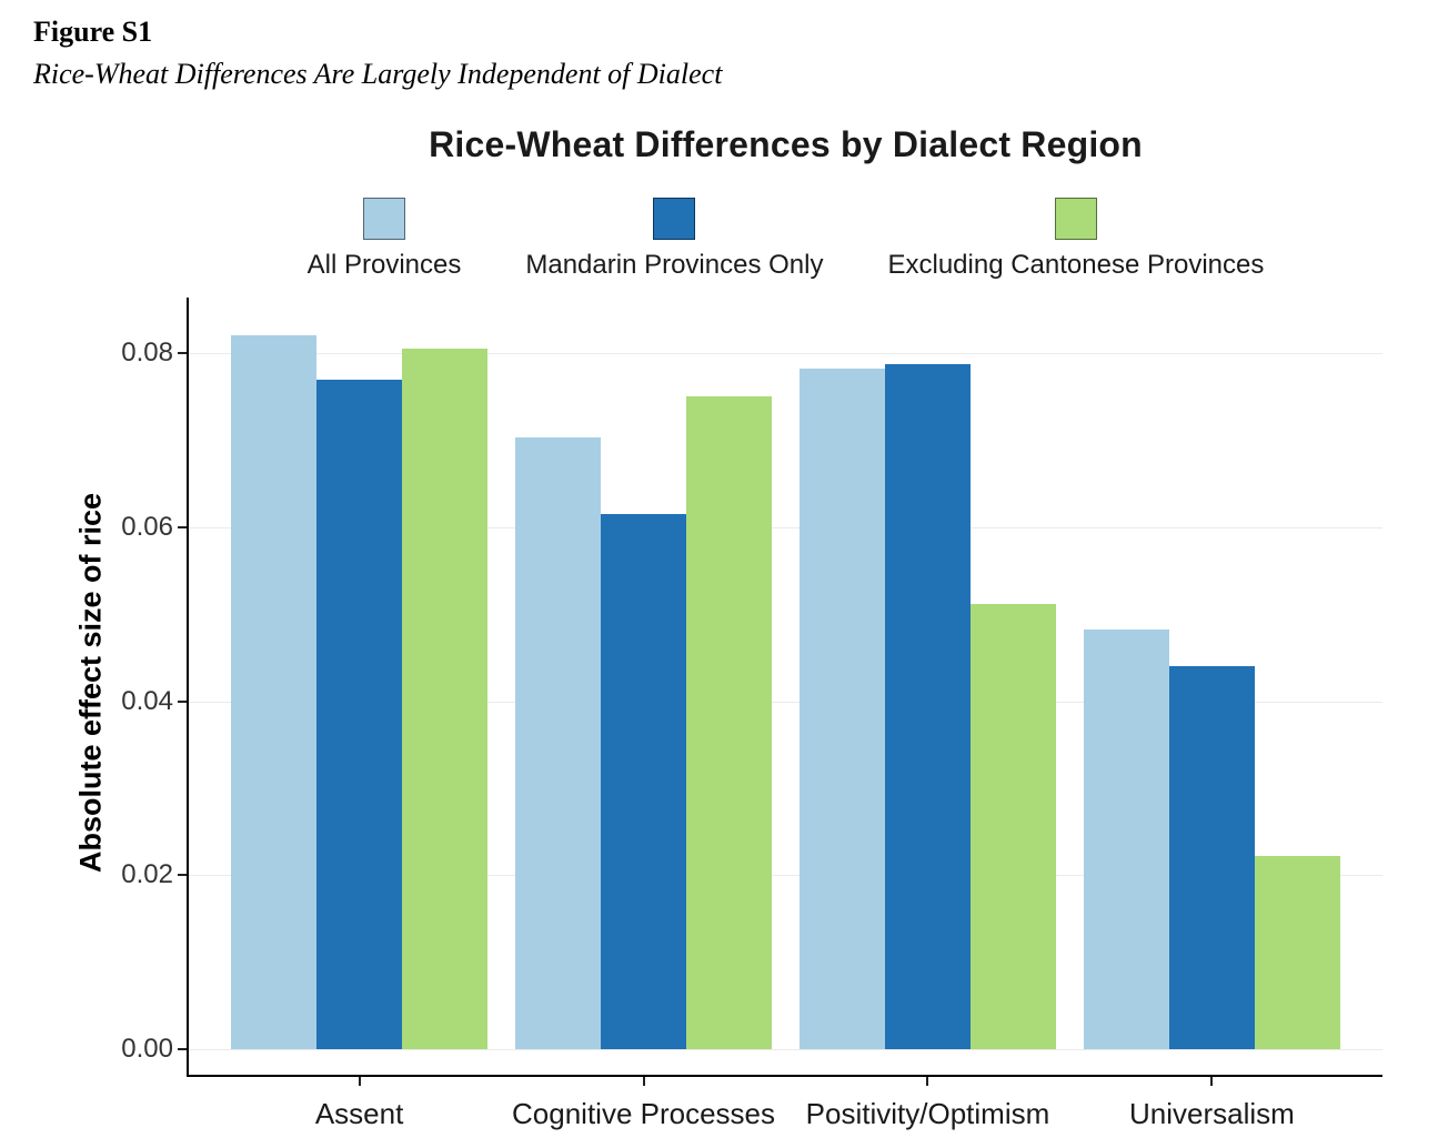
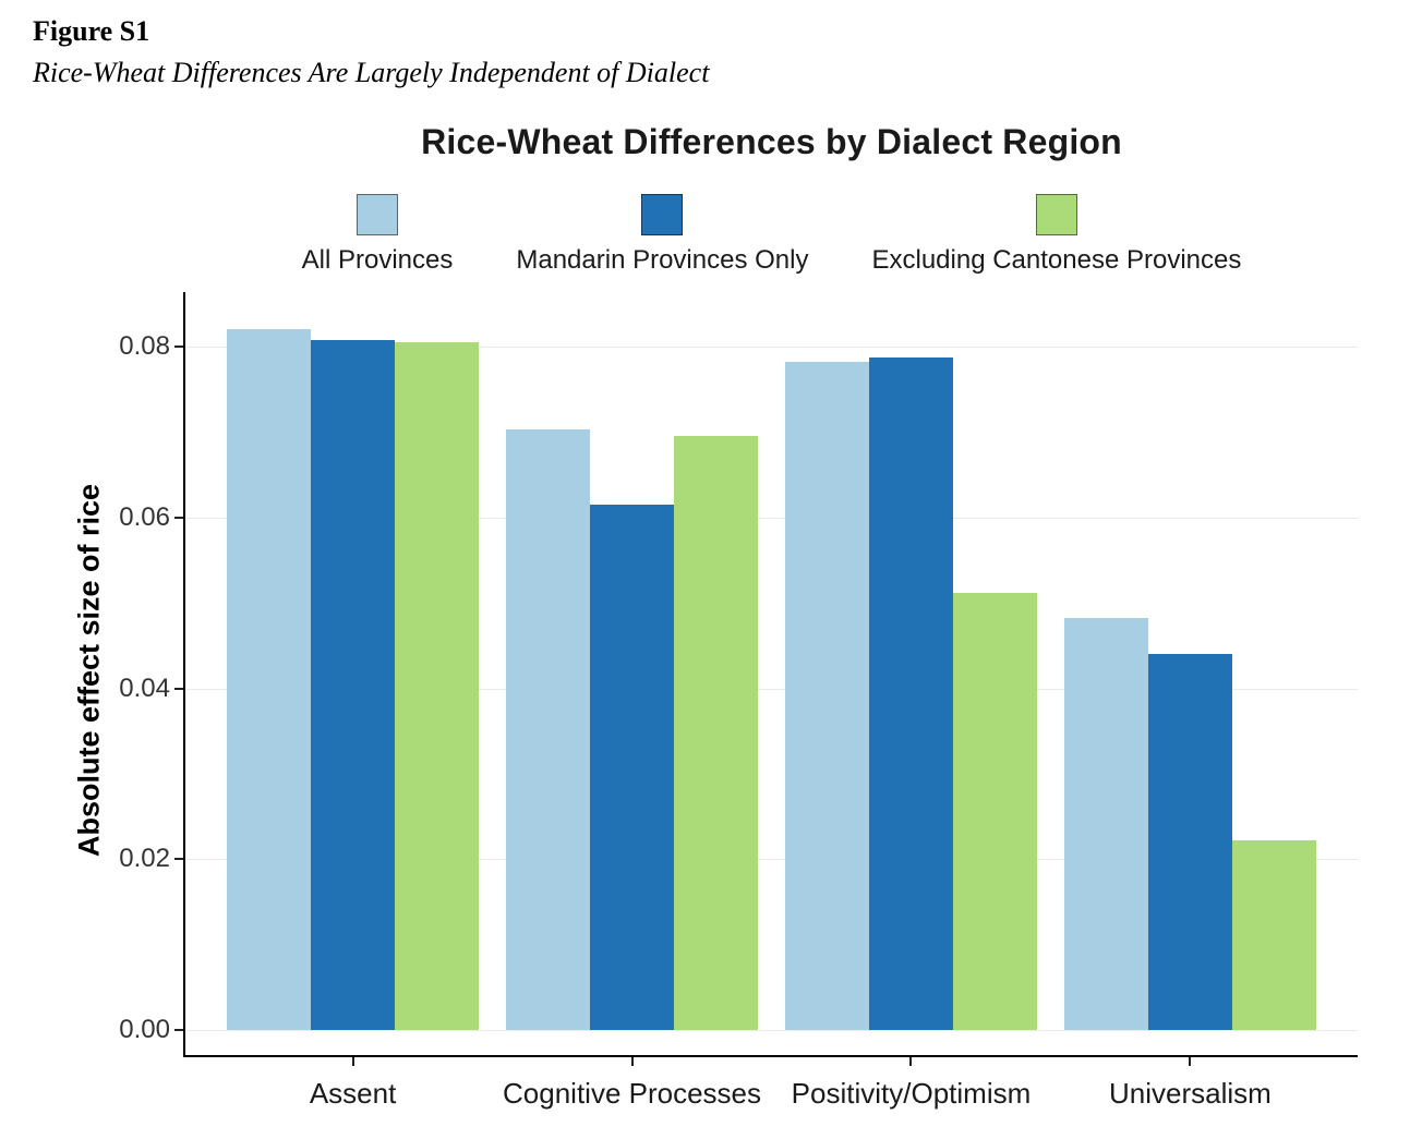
Mandarin Provinces Only/Assent: 0.077 -> 0.081
Excluding Cantonese Provinces/Cognitive Processes: 0.075 -> 0.070
